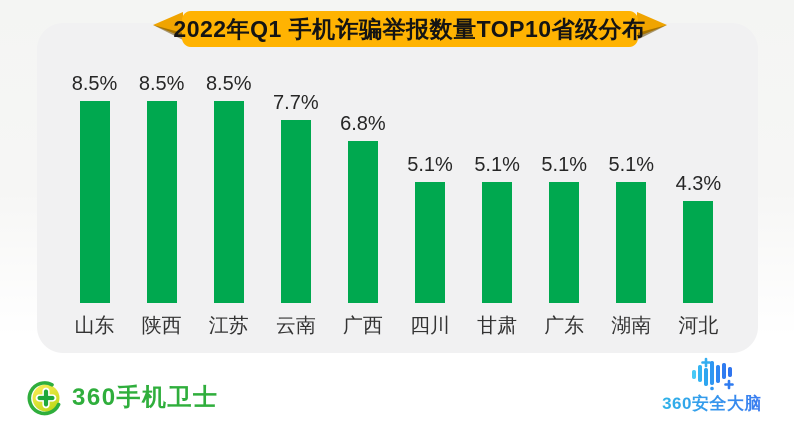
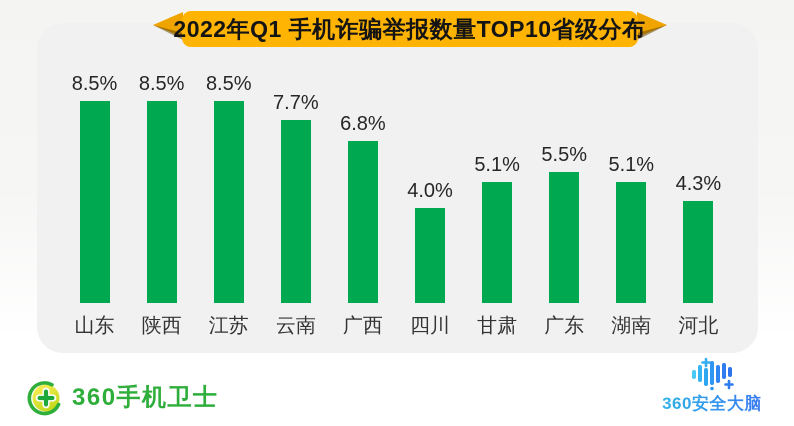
四川: 5.1% -> 4.0%
广东: 5.1% -> 5.5%
